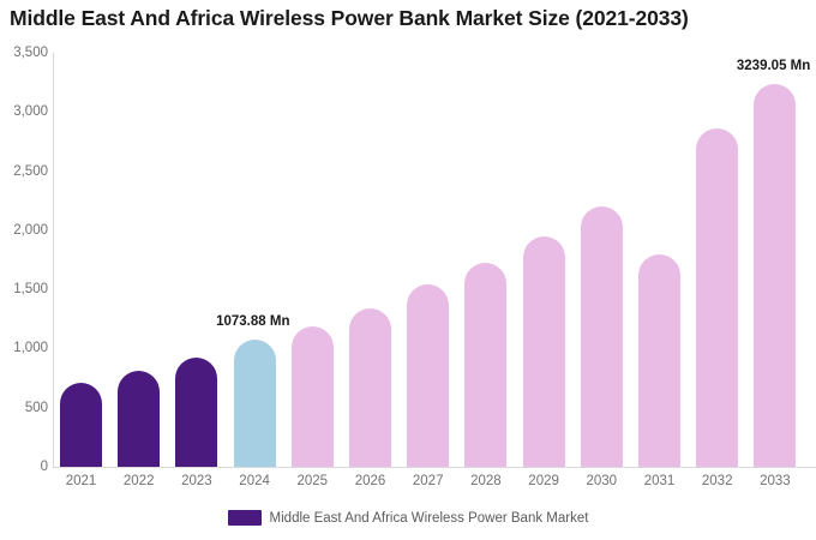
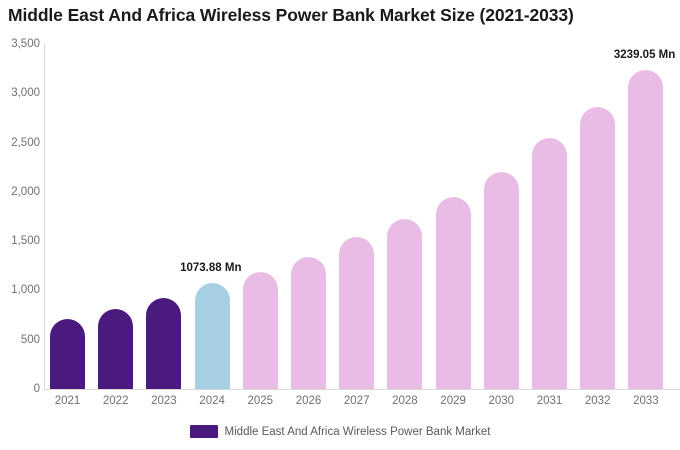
2031: 1800 -> 2500
